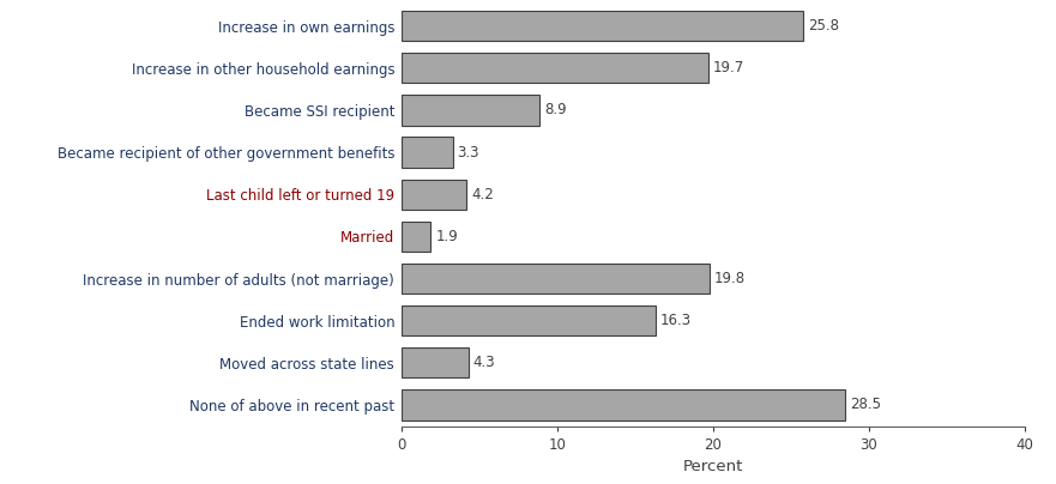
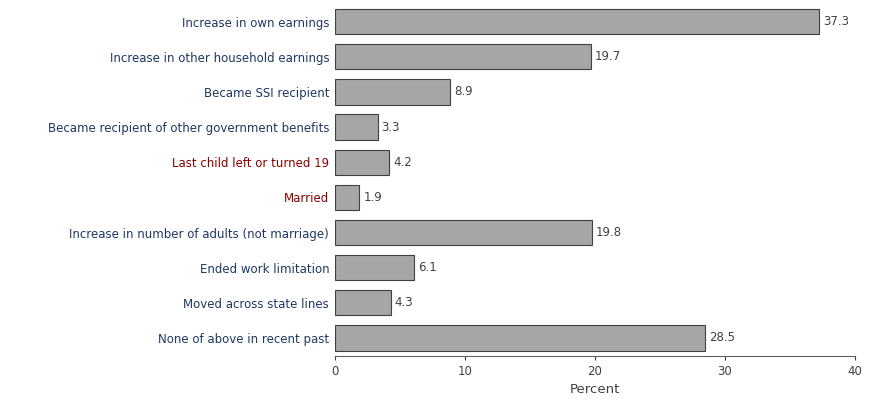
Increase in own earnings: 25.8 -> 37.3
Ended work limitation: 16.3 -> 6.1
